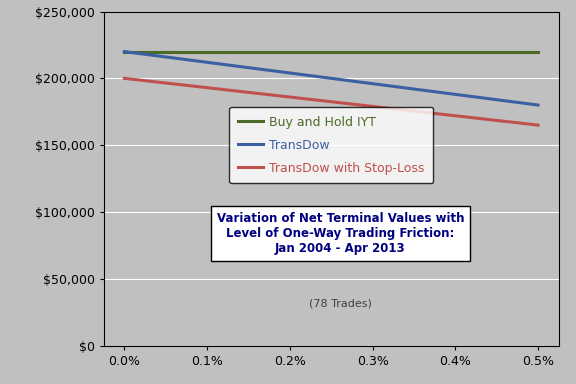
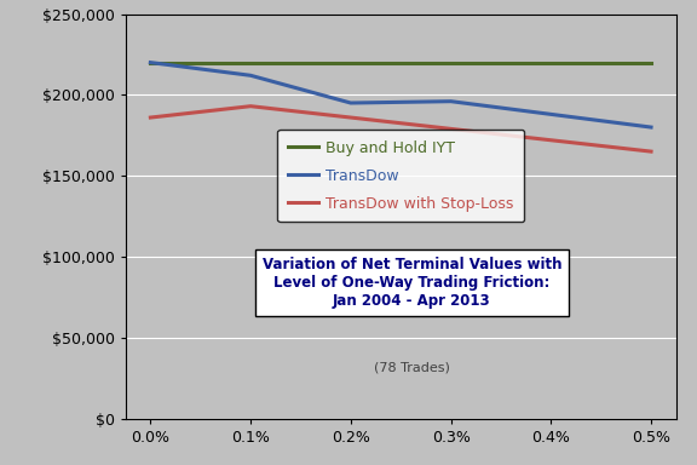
TransDow with Stop-Loss/0.0%: $200,000 -> $186,000
TransDow/0.2%: $204,000 -> $195,000
